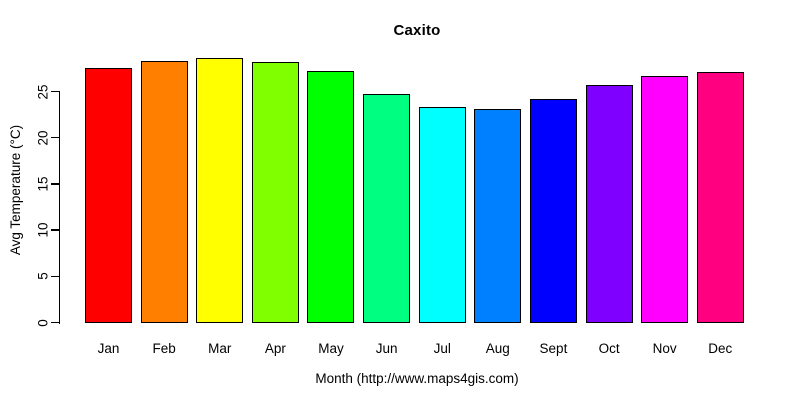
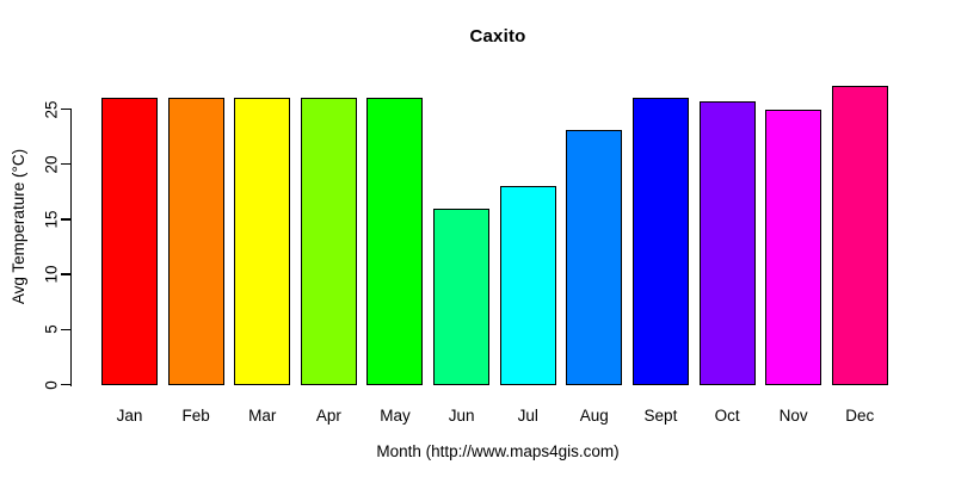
Jan: 28 -> 26
Feb: 28 -> 26
Mar: 29 -> 26
Apr: 28 -> 26
May: 27 -> 26
Jun: 25 -> 16
Jul: 23 -> 18
Sept: 24 -> 26
Nov: 27 -> 25
